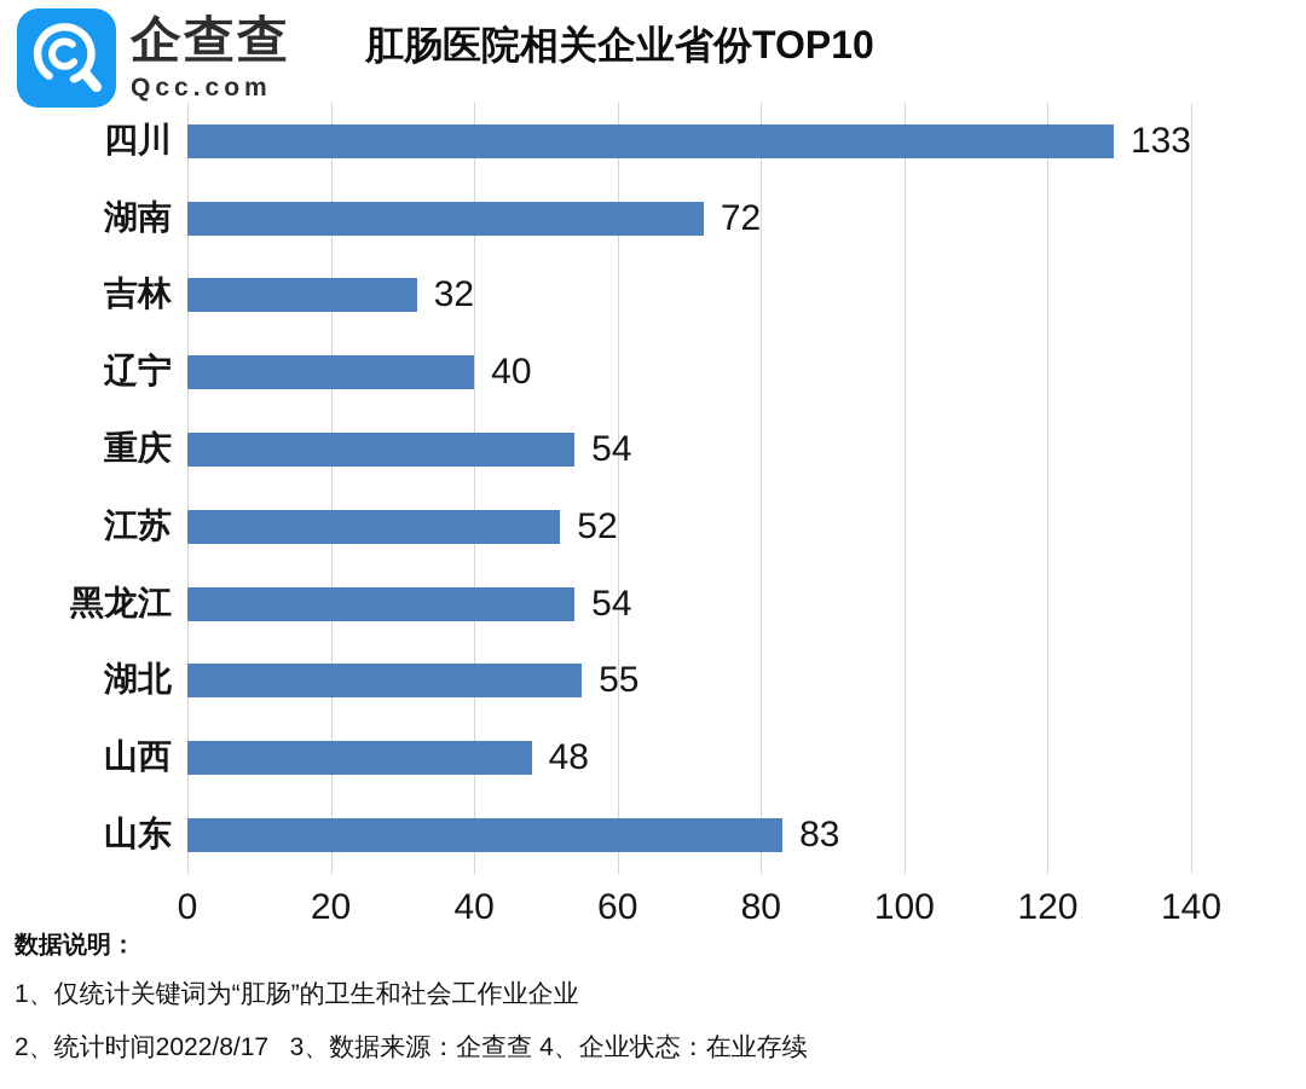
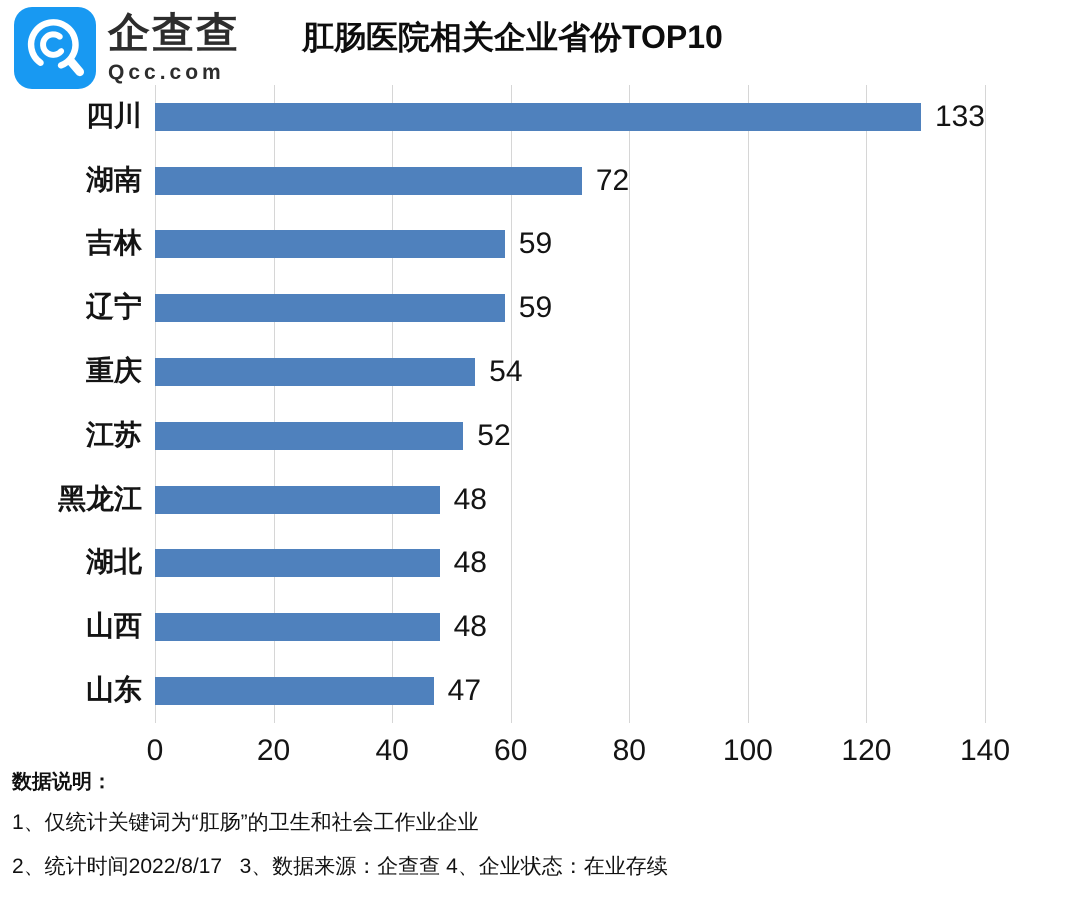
吉林: 32 -> 59
辽宁: 40 -> 59
黑龙江: 54 -> 48
湖北: 55 -> 48
山东: 83 -> 47
